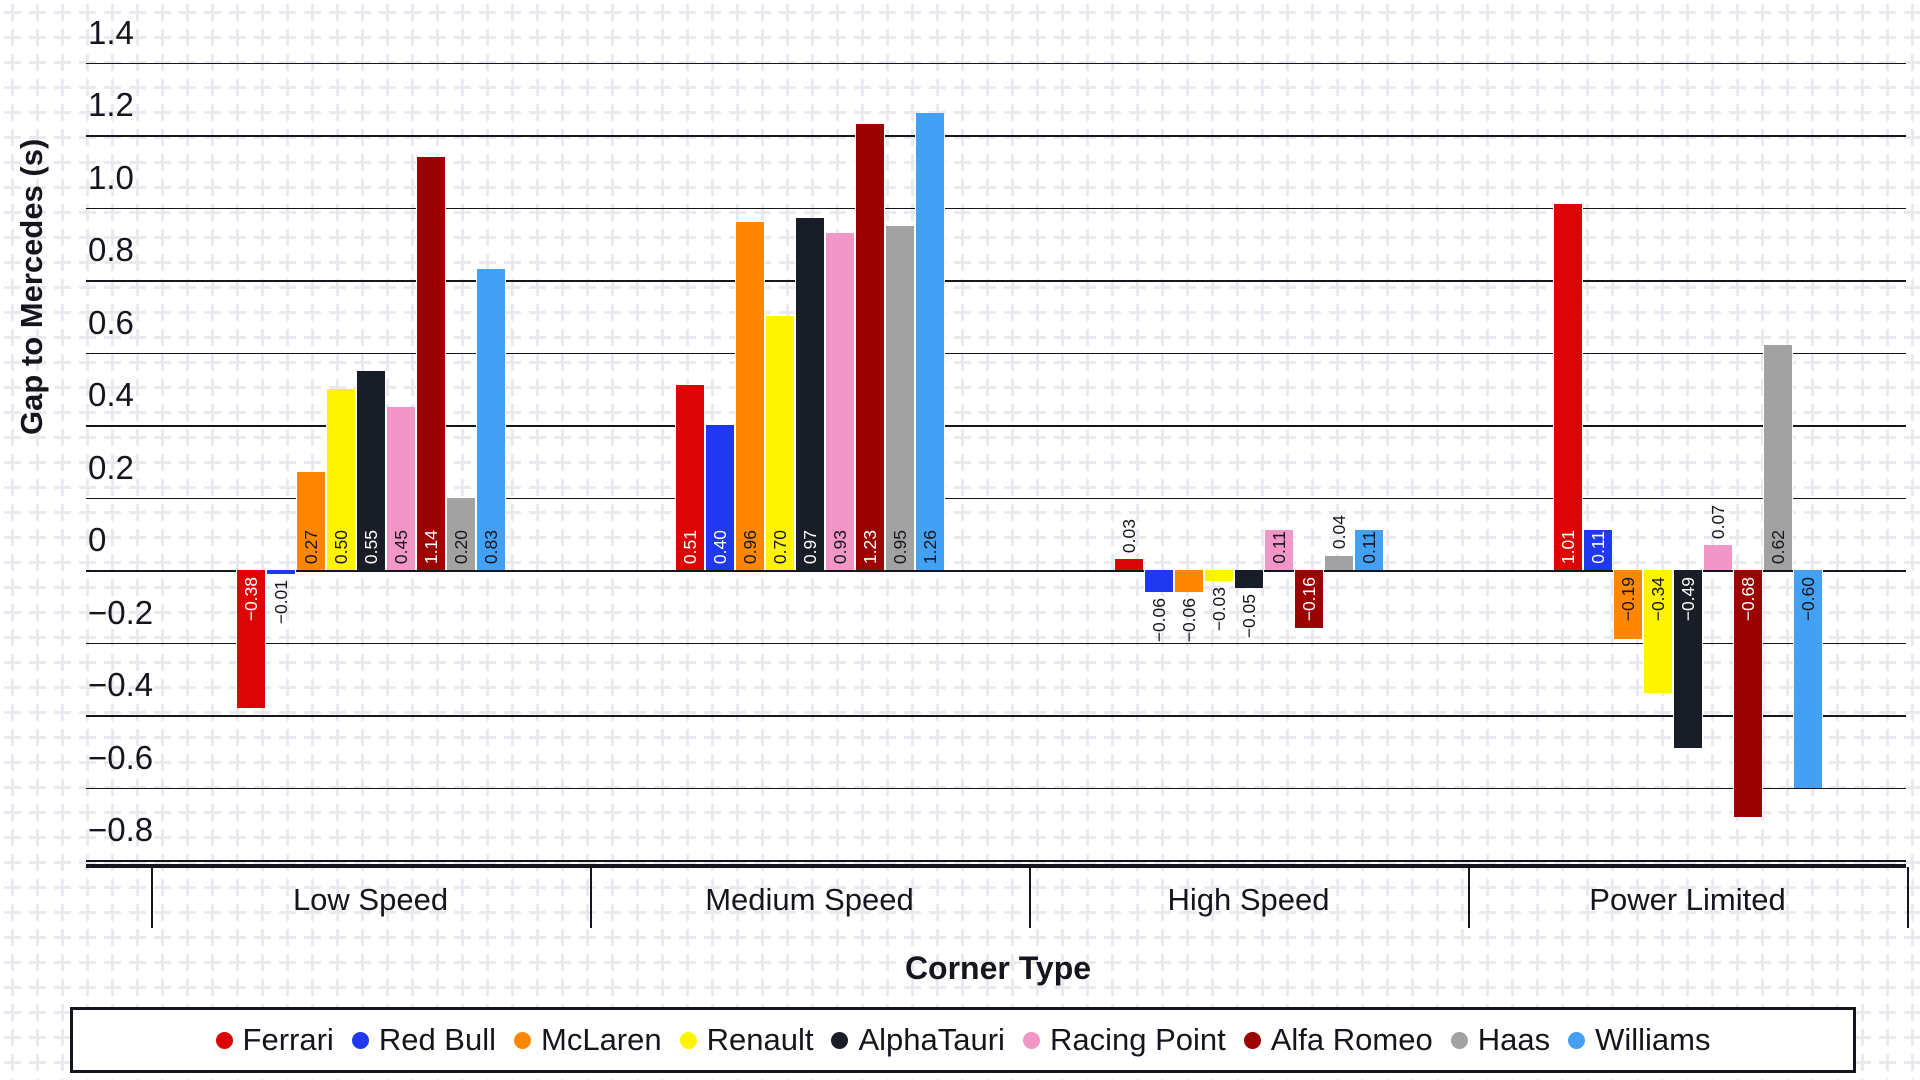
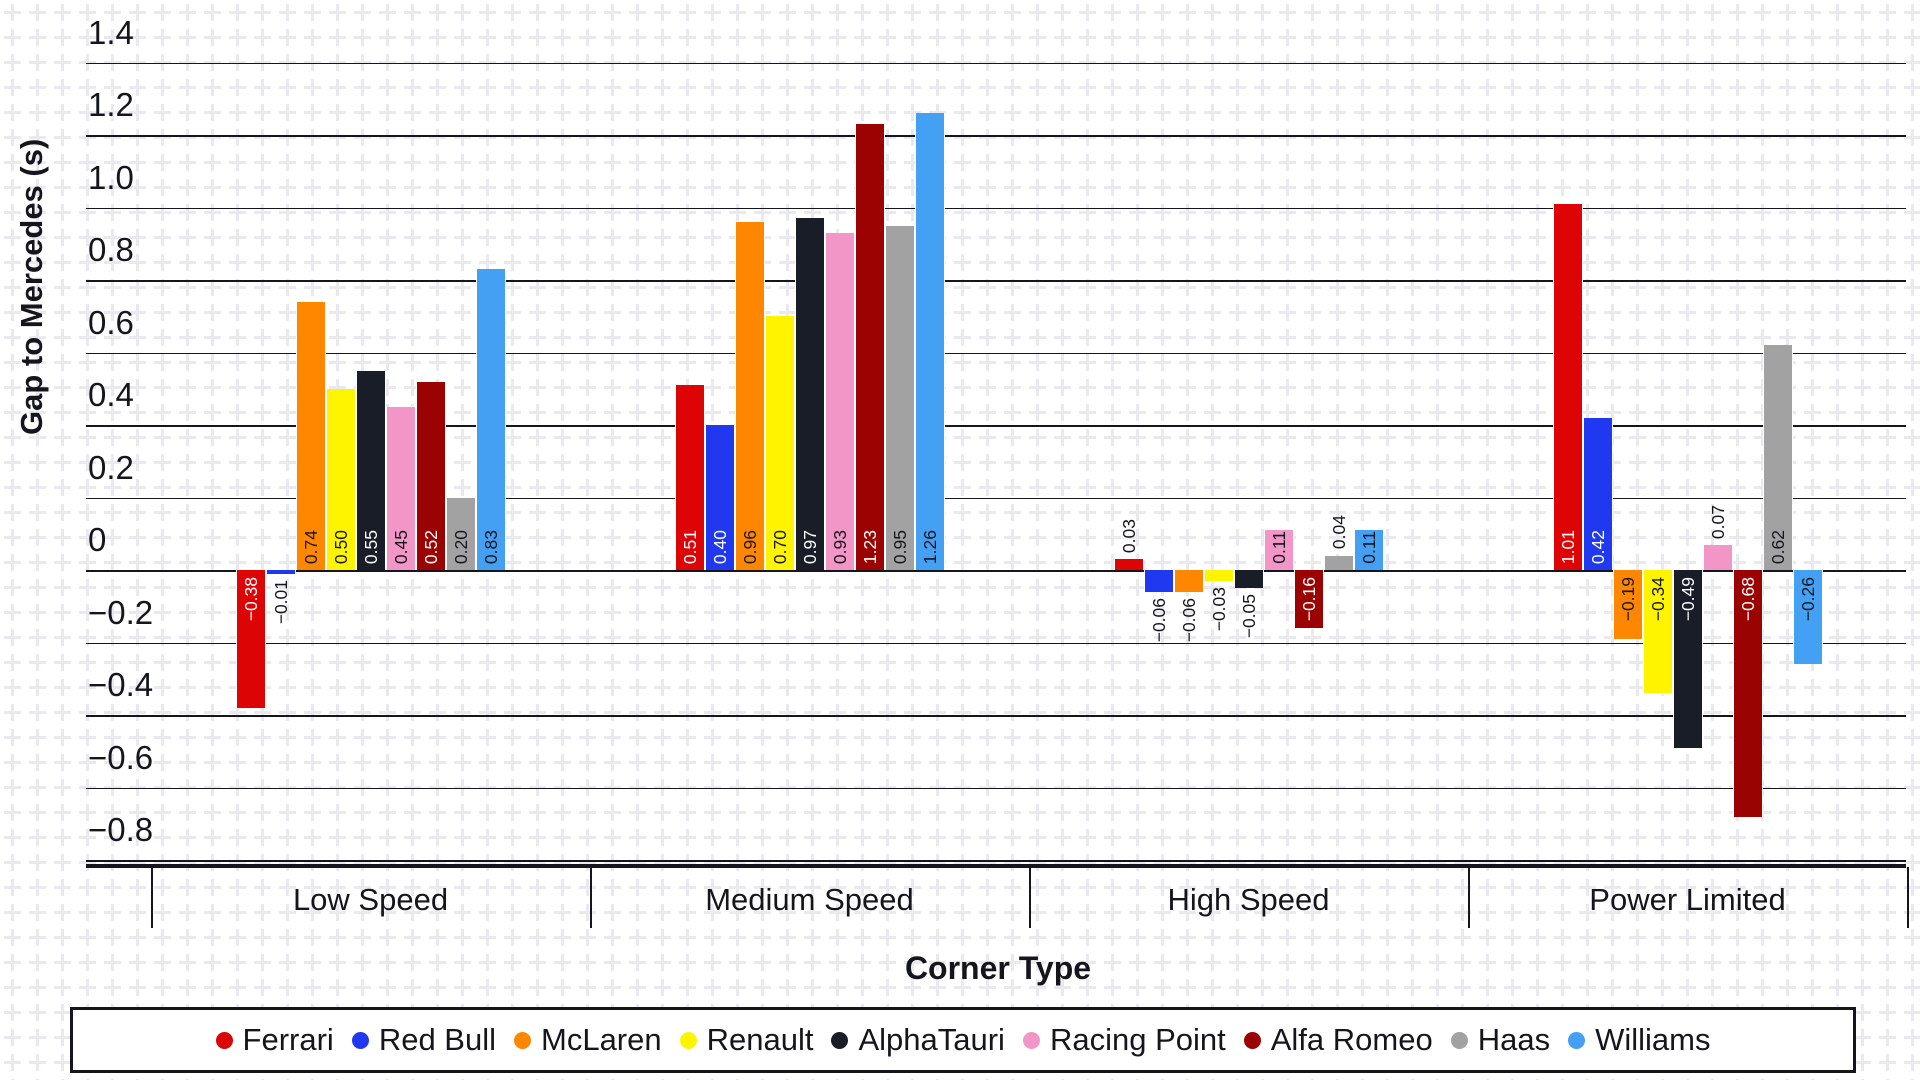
McLaren/Low Speed: 0.27 -> 0.74
Alfa Romeo/Low Speed: 1.14 -> 0.52
Red Bull/Power Limited: 0.11 -> 0.42
Williams/Power Limited: −0.60 -> −0.26
